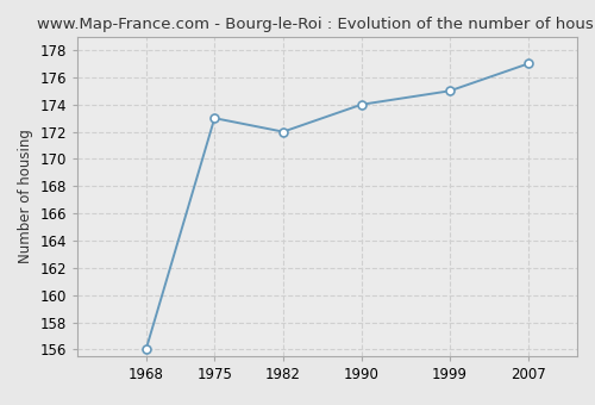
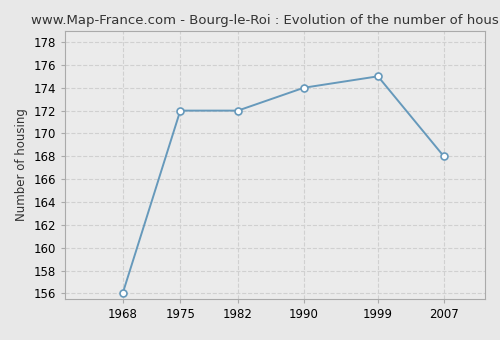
1975: 173 -> 172
2007: 177 -> 168
